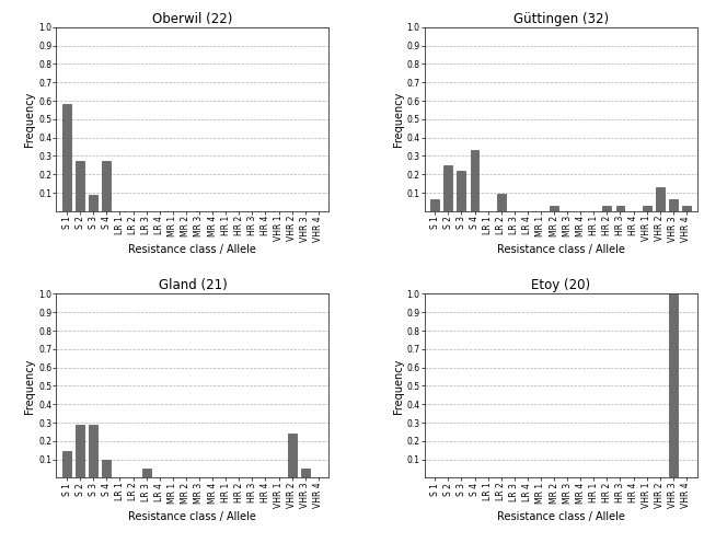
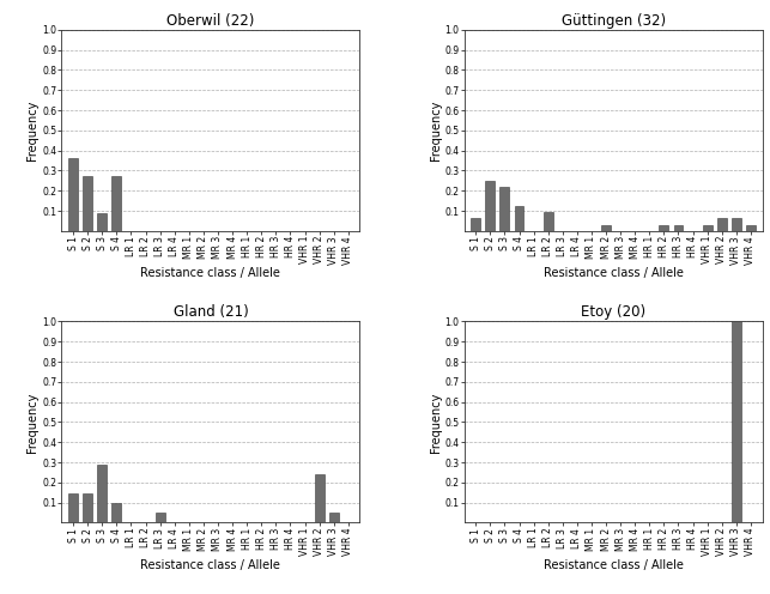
Oberwil (22)/S 1: 0.58 -> 0.36
Güttingen (32)/S 4: 0.33 -> 0.12
Güttingen (32)/VHR 2: 0.13 -> 0.06
Gland (21)/S 2: 0.29 -> 0.14
